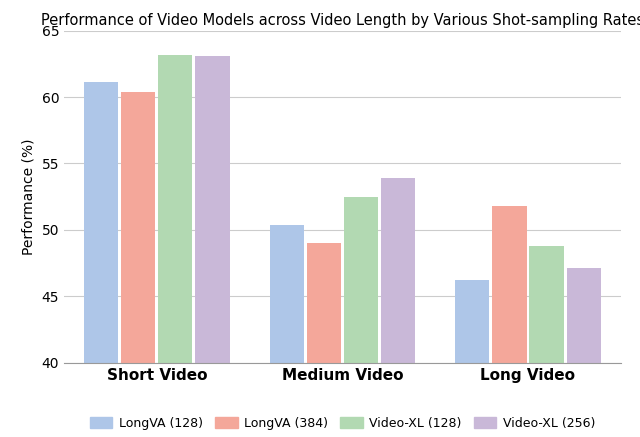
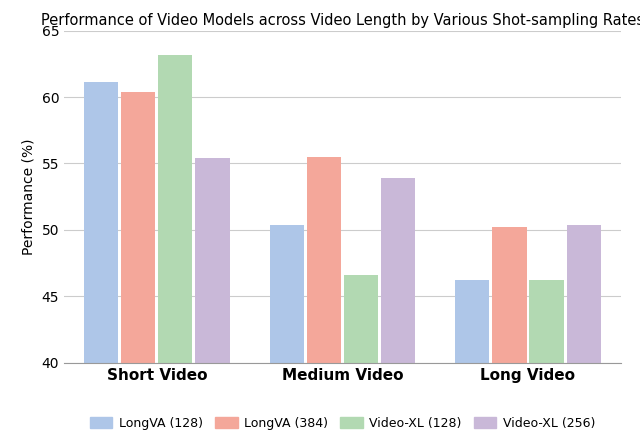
Video-XL (256)/Short Video: 63.1 -> 55.4
LongVA (384)/Medium Video: 49.0 -> 55.5
Video-XL (128)/Medium Video: 52.5 -> 46.6
LongVA (384)/Long Video: 51.8 -> 50.2
Video-XL (128)/Long Video: 48.8 -> 46.2
Video-XL (256)/Long Video: 47.1 -> 50.4
